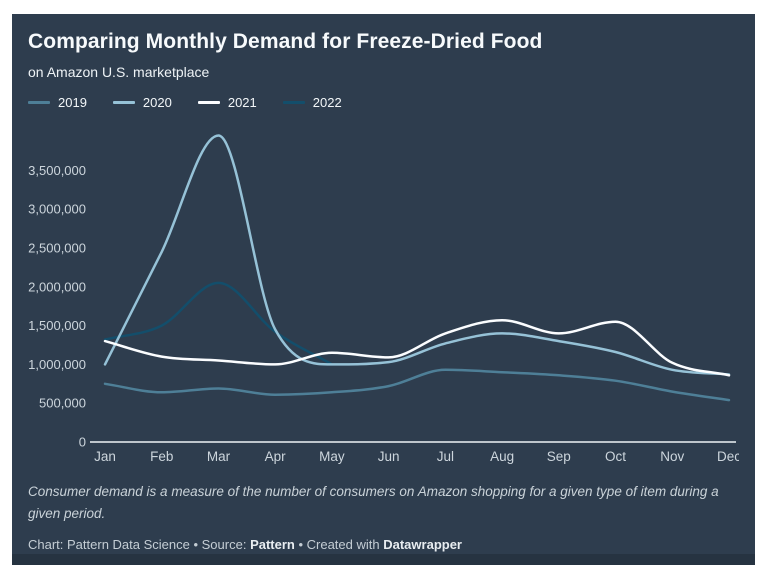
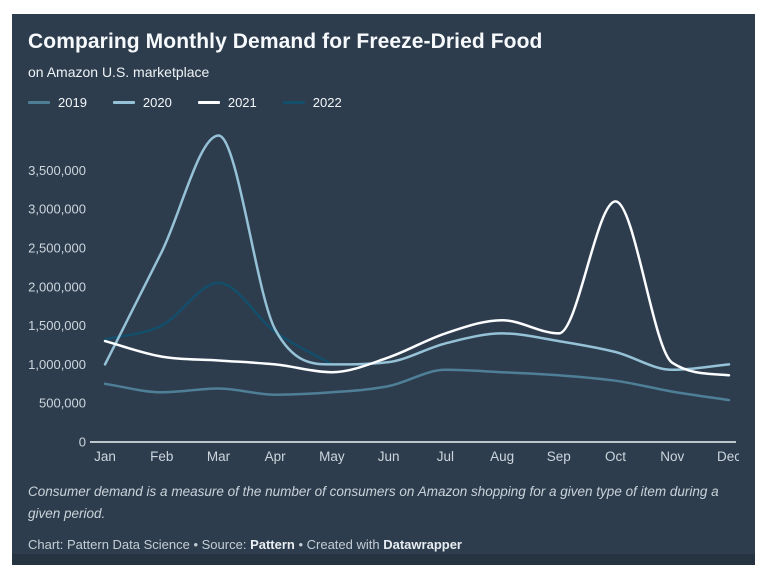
2021/May: 1200000 -> 900000
2021/Oct: 1600000 -> 3100000
2020/Dec: 900000 -> 1000000
